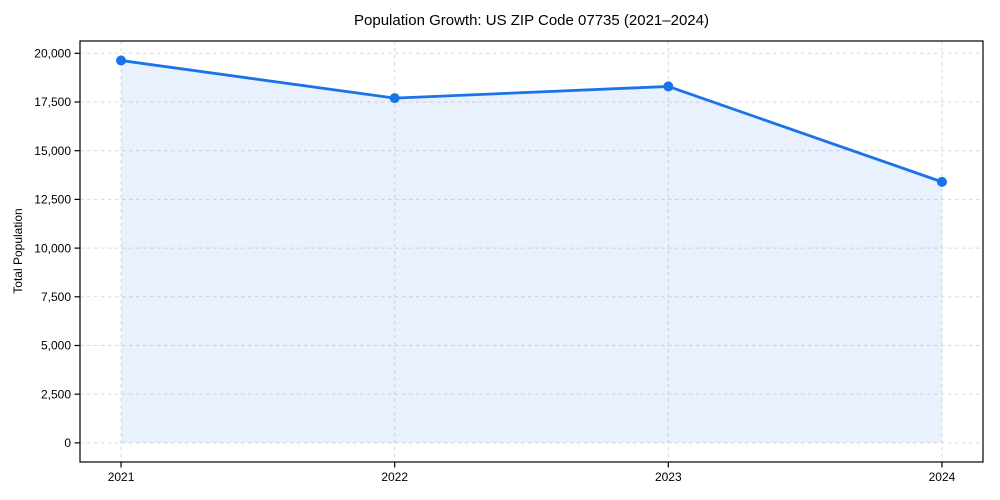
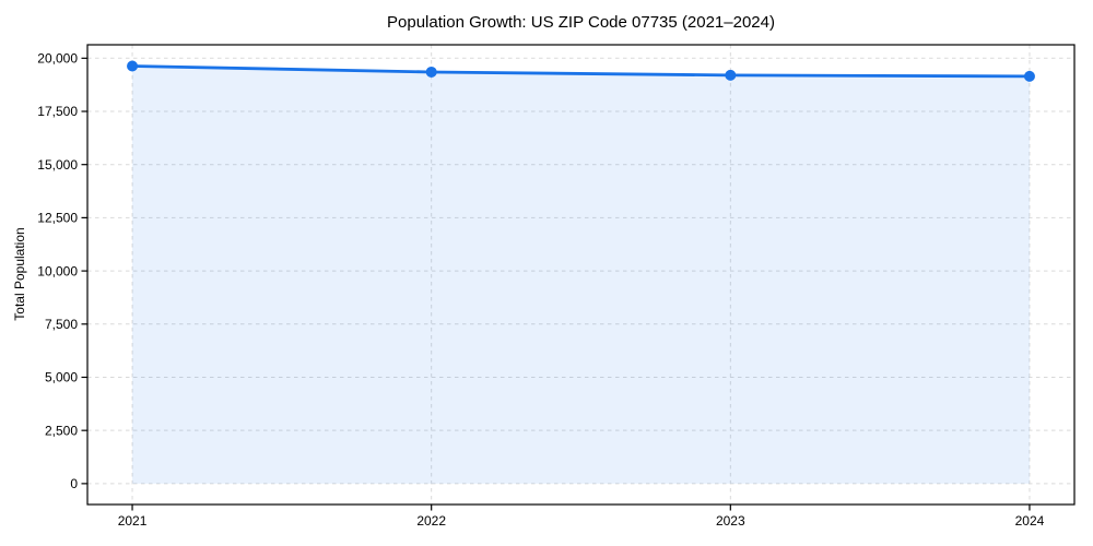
2022: 17700 -> 19400
2023: 18300 -> 19200
2024: 13400 -> 19200
